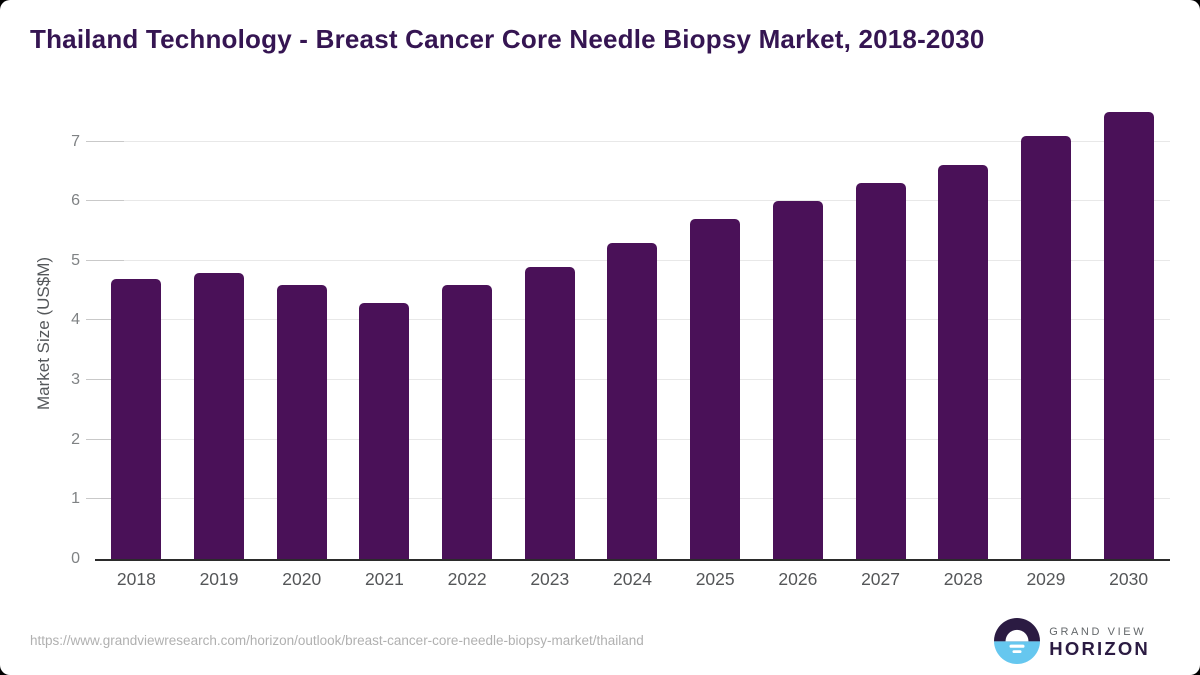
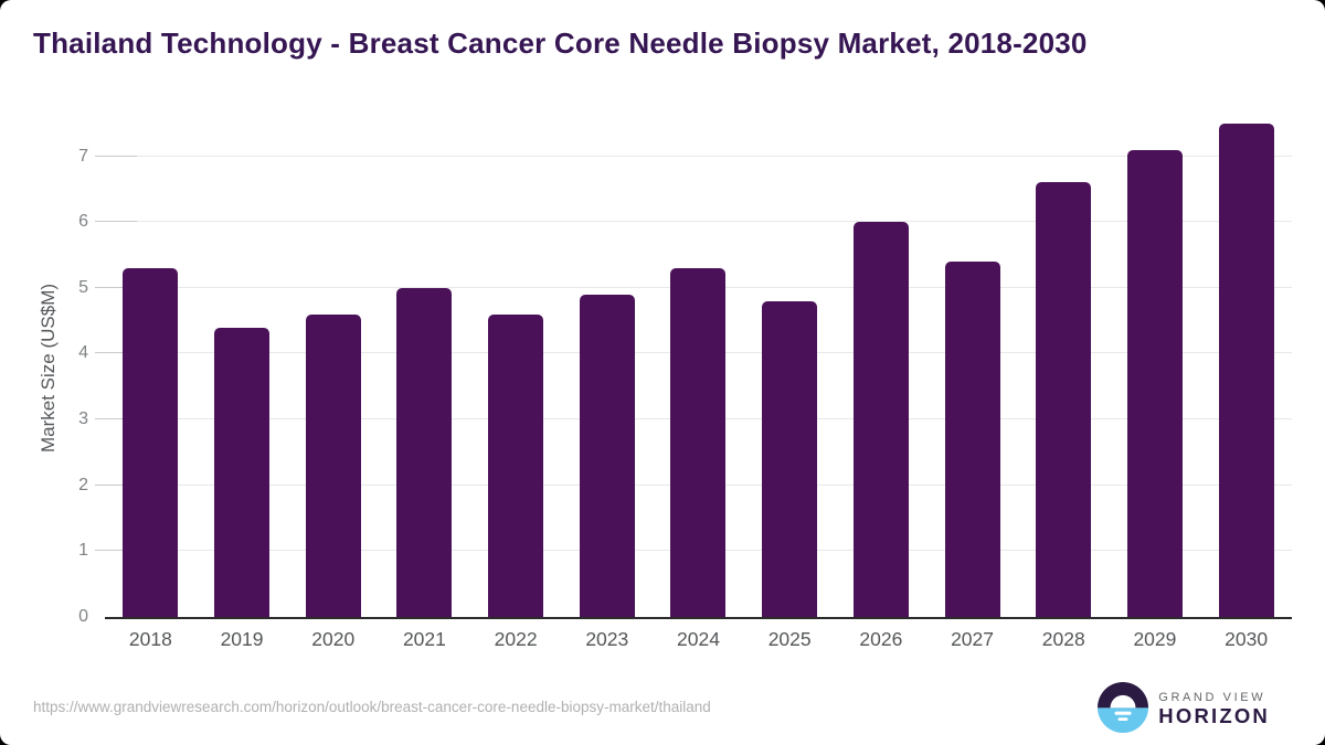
2018: 4.7 -> 5.3
2019: 4.8 -> 4.4
2021: 4.3 -> 5.0
2025: 5.7 -> 4.8
2027: 6.3 -> 5.4
